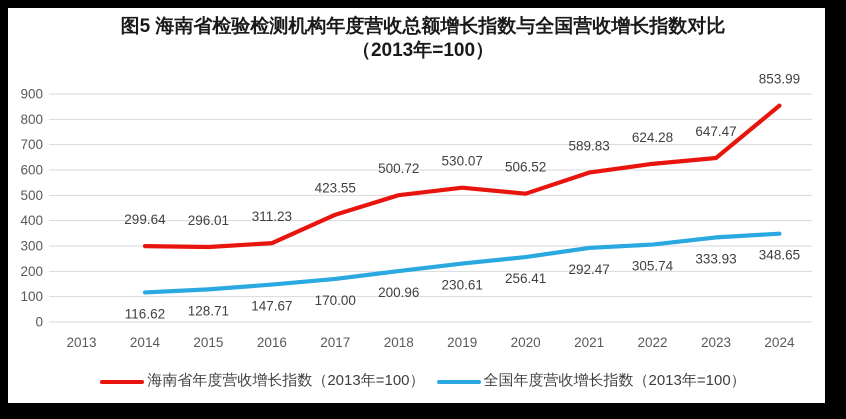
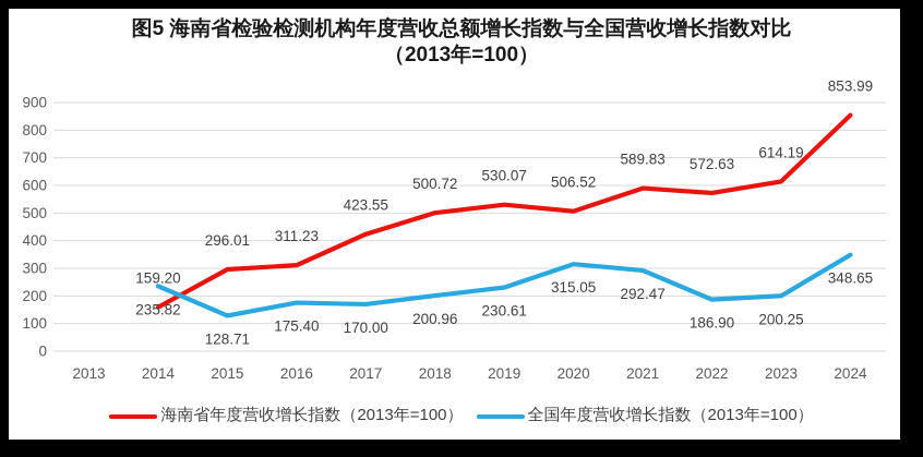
海南省年度营收增长指数（2013年=100）/2014: 299.64 -> 159.20
全国年度营收增长指数（2013年=100）/2014: 116.62 -> 235.82
全国年度营收增长指数（2013年=100）/2016: 147.67 -> 175.40
全国年度营收增长指数（2013年=100）/2020: 256.41 -> 315.05
海南省年度营收增长指数（2013年=100）/2022: 624.28 -> 572.63
全国年度营收增长指数（2013年=100）/2022: 305.74 -> 186.90
海南省年度营收增长指数（2013年=100）/2023: 647.47 -> 614.19
全国年度营收增长指数（2013年=100）/2023: 333.93 -> 200.25
